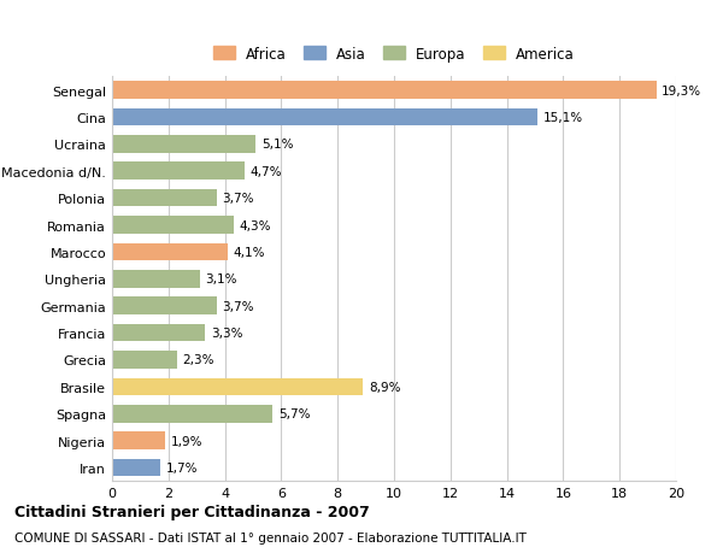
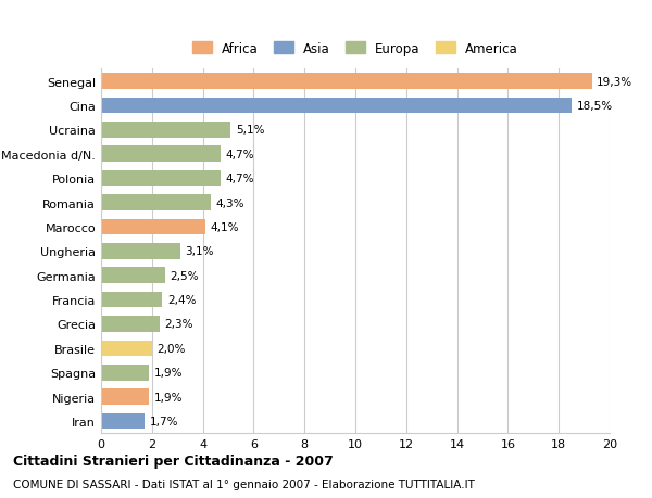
Cina: 15,1% -> 18,5%
Polonia: 3,7% -> 4,7%
Germania: 3,7% -> 2,5%
Francia: 3,3% -> 2,4%
Brasile: 8,9% -> 2,0%
Spagna: 5,7% -> 1,9%
